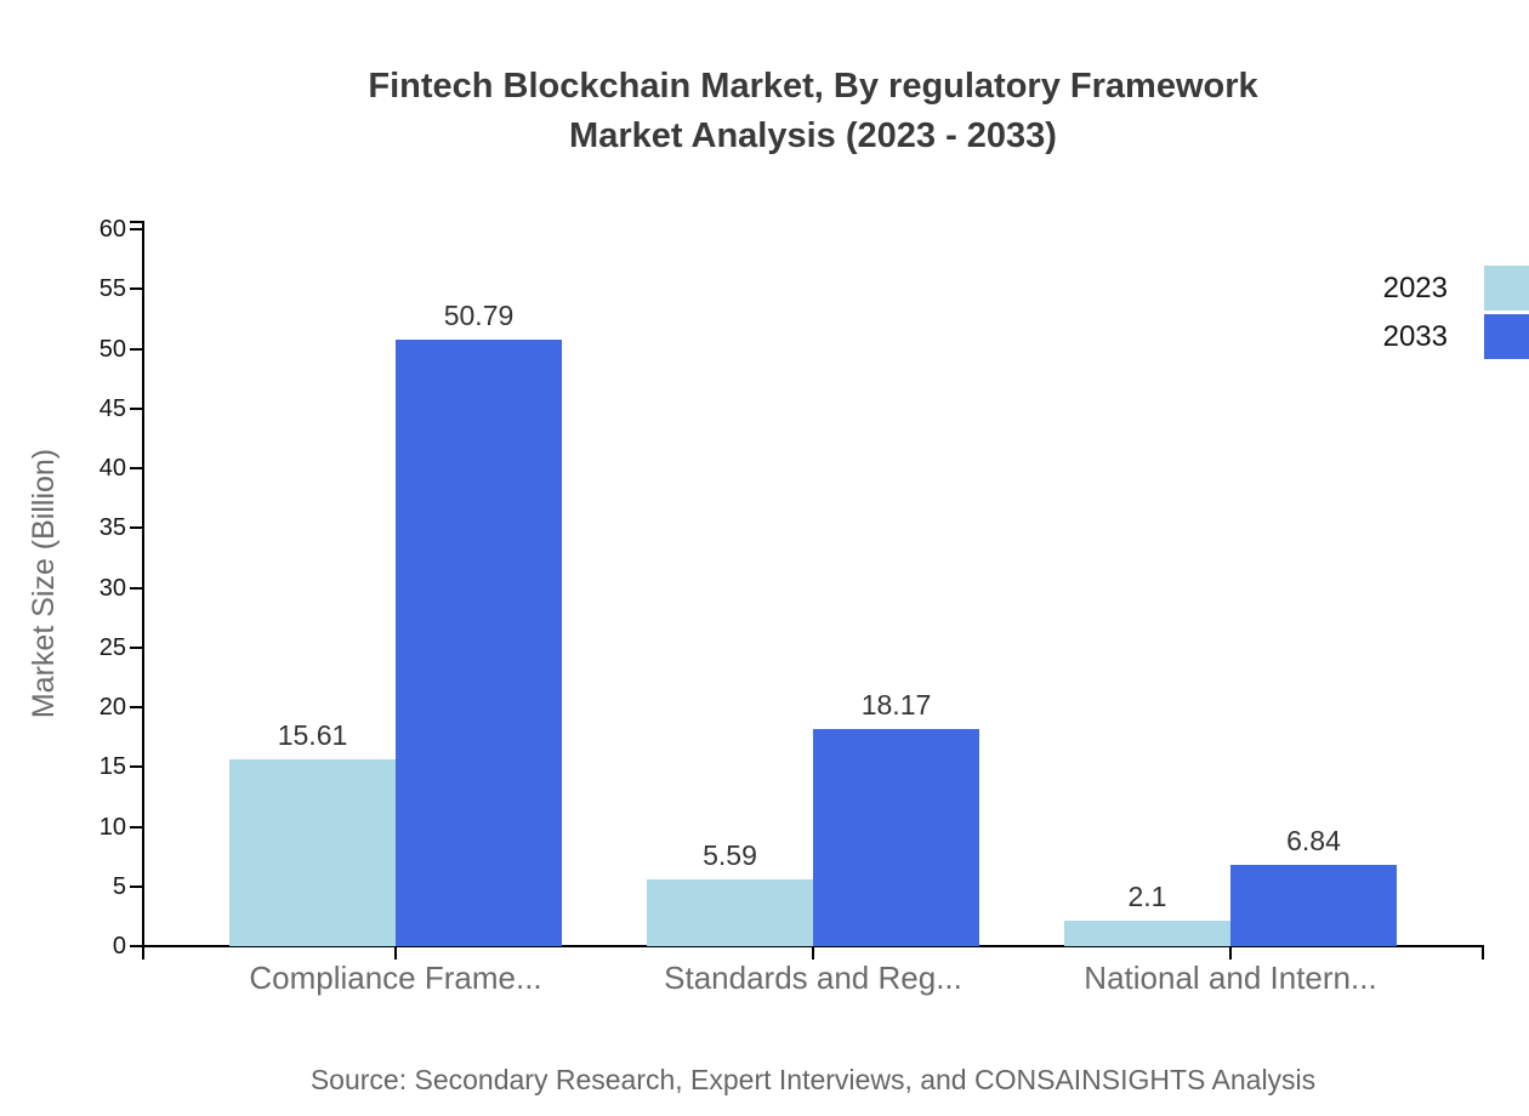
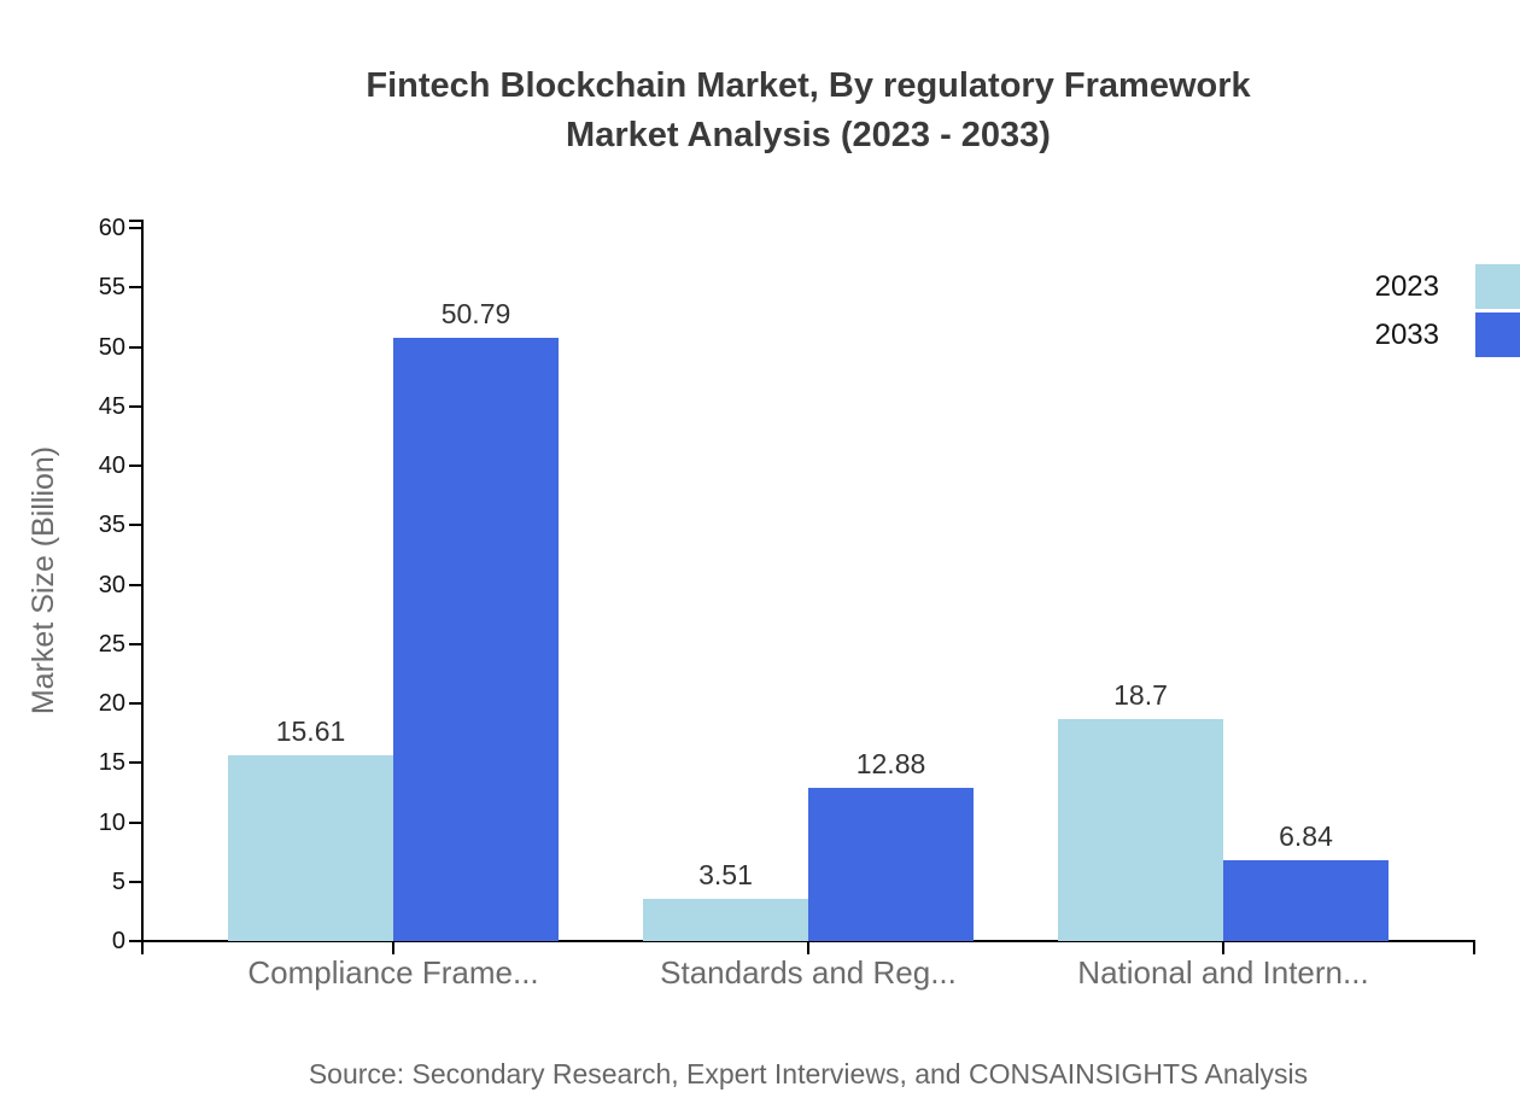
2023/Standards and Reg...: 5.59 -> 3.51
2033/Standards and Reg...: 18.17 -> 12.88
2023/National and Intern...: 2.1 -> 18.7
